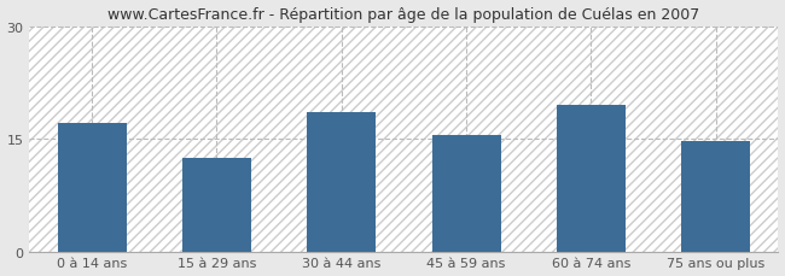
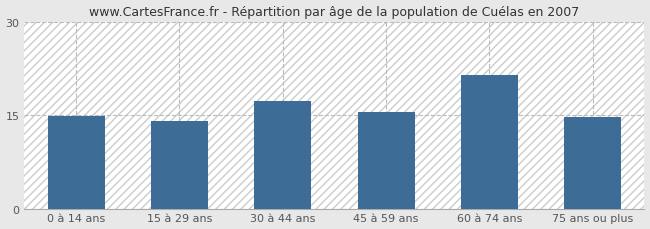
0 à 14 ans: 17.1 -> 14.8
15 à 29 ans: 12.5 -> 14.0
30 à 44 ans: 18.6 -> 17.2
60 à 74 ans: 19.5 -> 21.4
